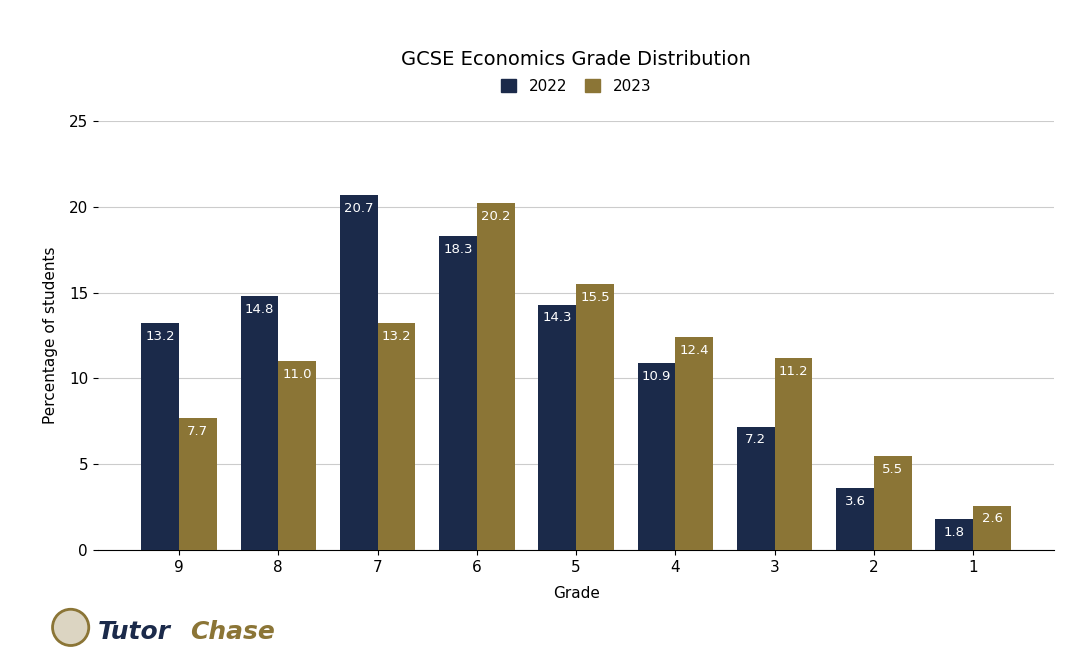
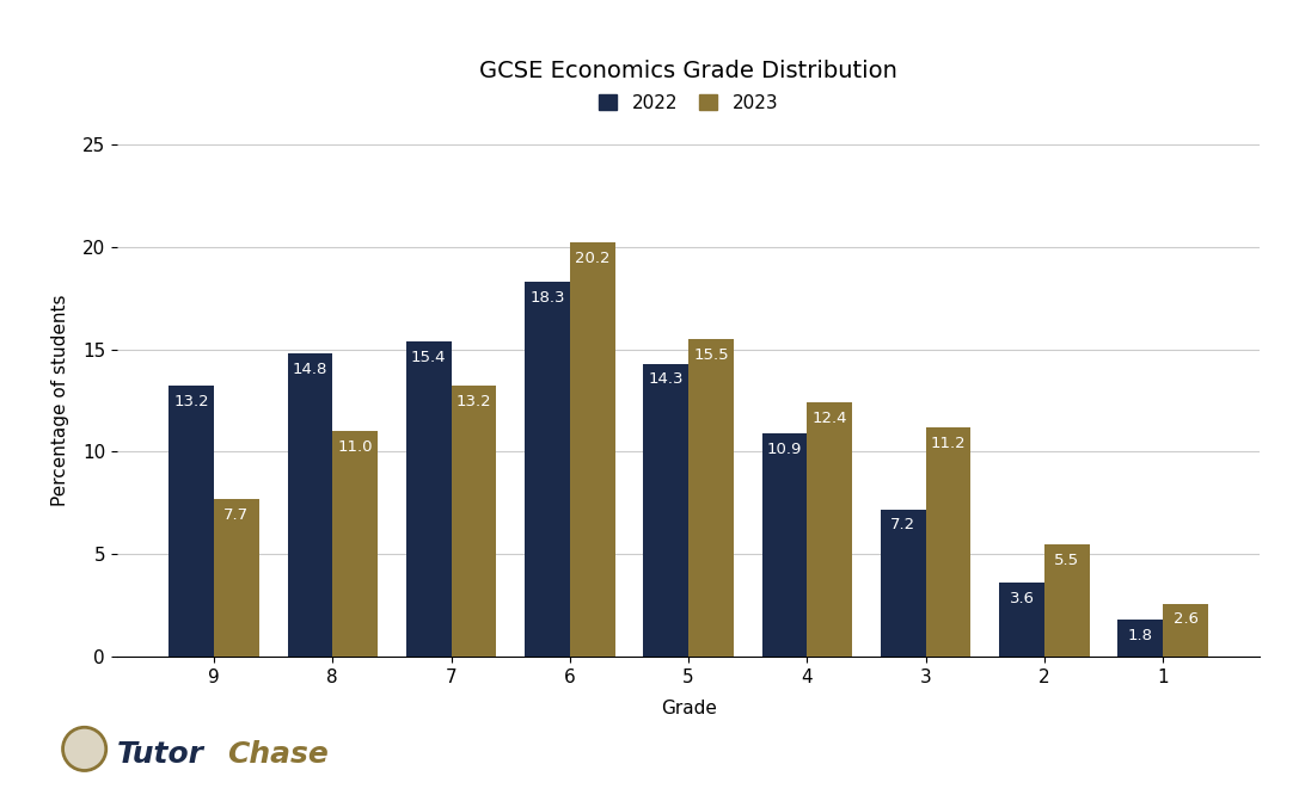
2022/7: 20.7 -> 15.4
